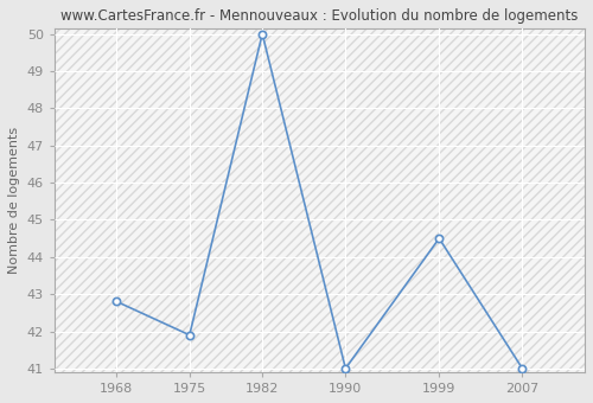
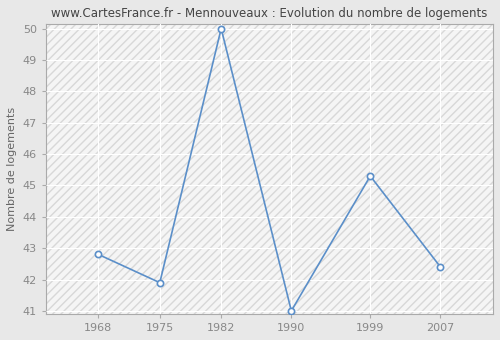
1999: 44.5 -> 45.3
2007: 41.0 -> 42.4
